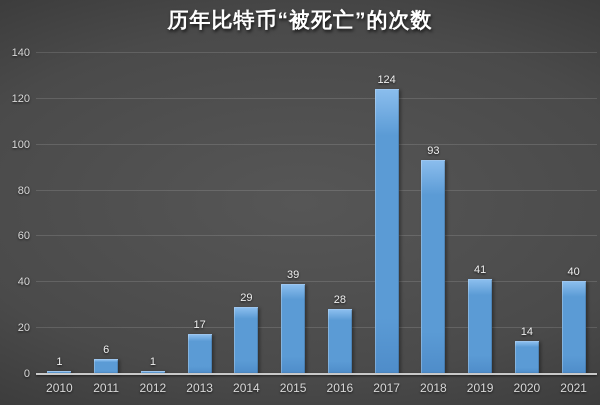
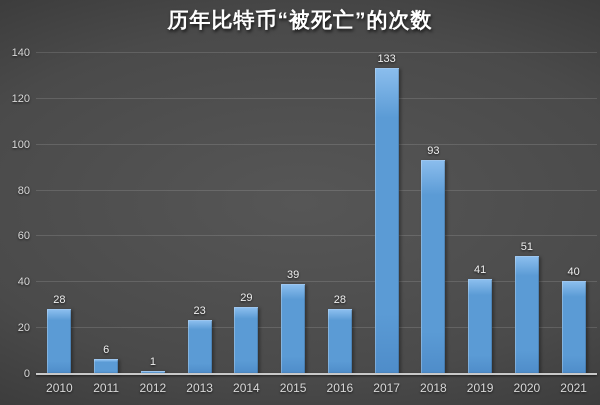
2010: 1 -> 28
2013: 17 -> 23
2017: 124 -> 133
2020: 14 -> 51
